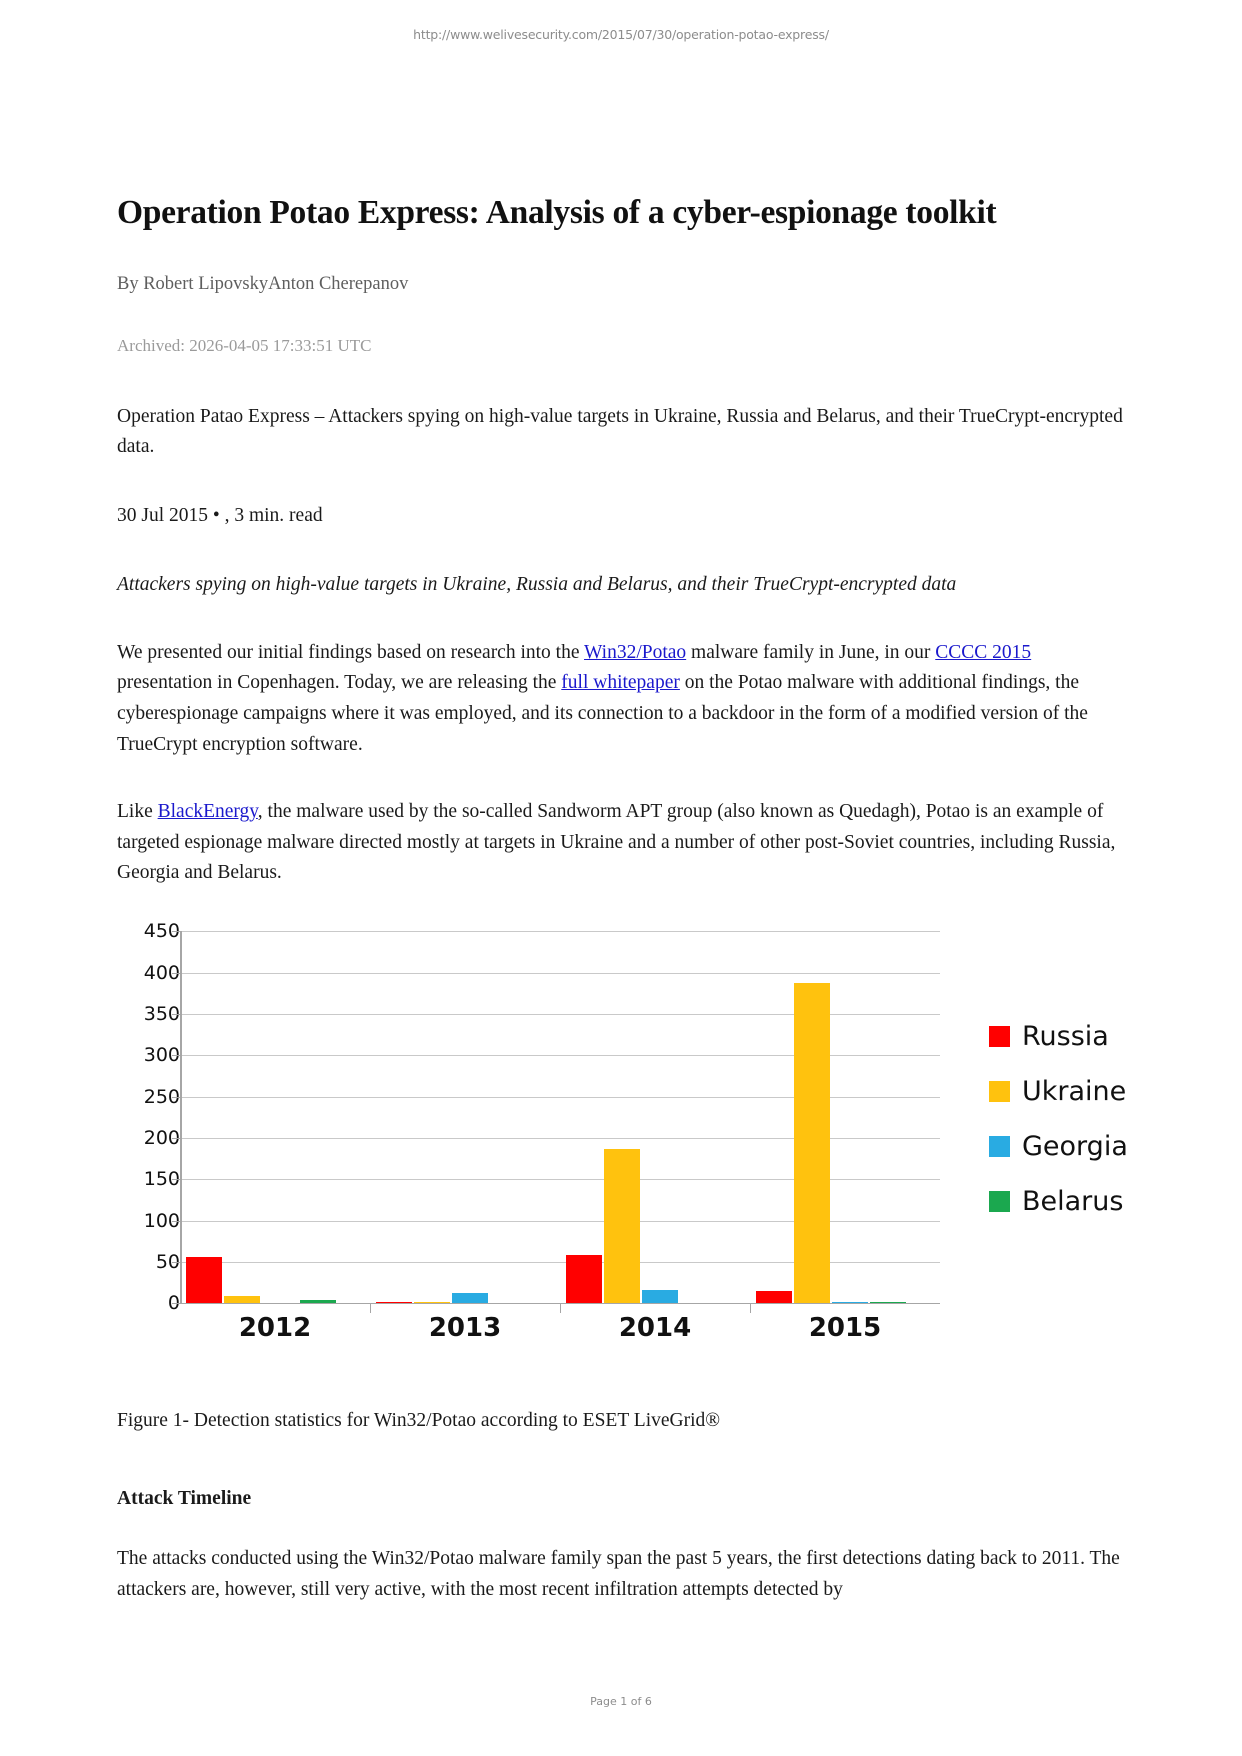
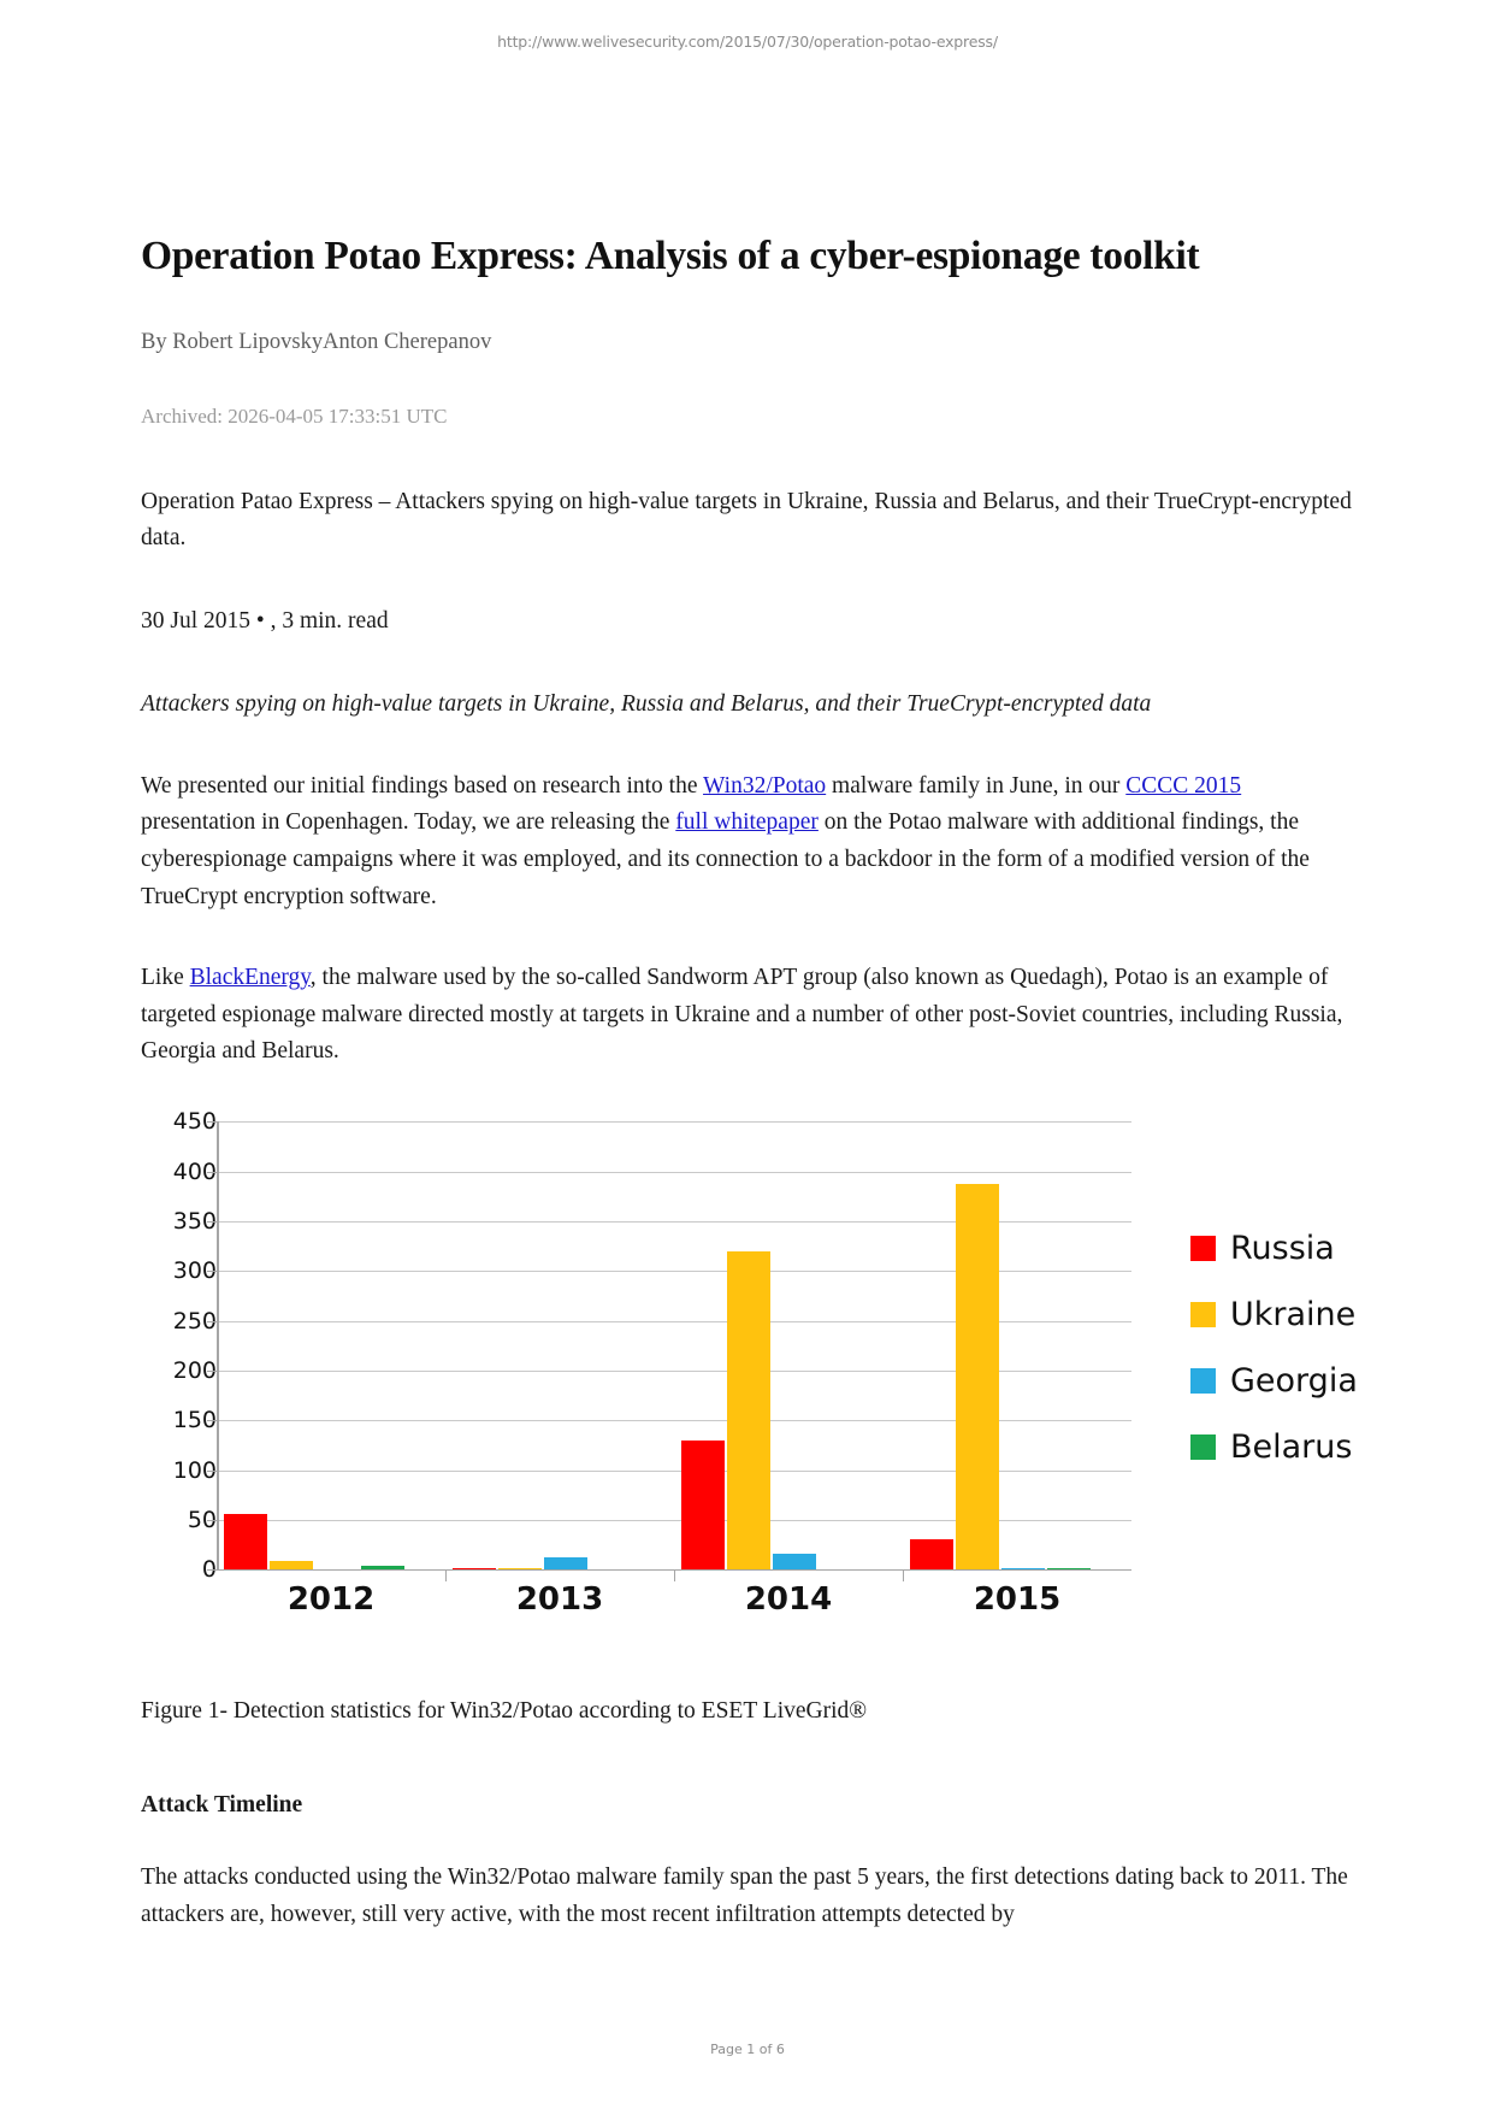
Russia/2014: 60 -> 130
Ukraine/2014: 190 -> 320
Russia/2015: 20 -> 30
